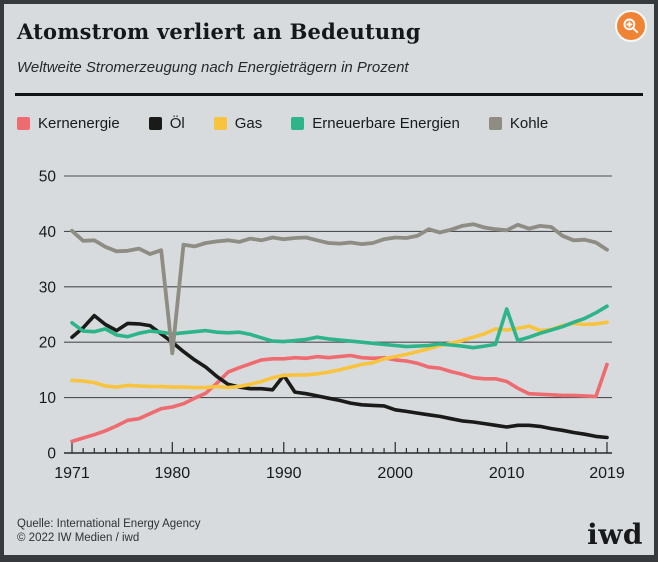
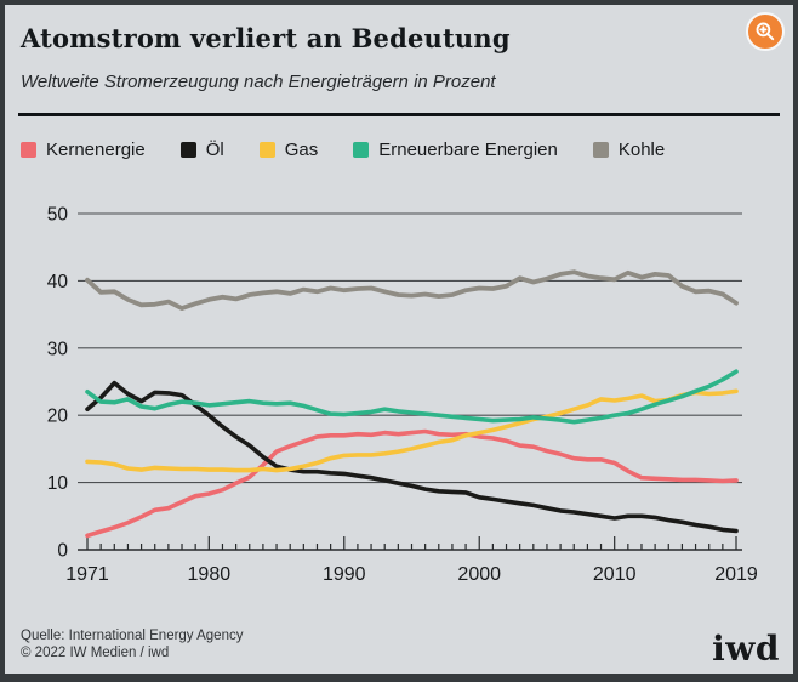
Kohle/1980: 18 -> 37
Öl/1990: 14 -> 11
Erneuerbare Energien/2010: 26 -> 20
Kernenergie/2019: 16 -> 10
